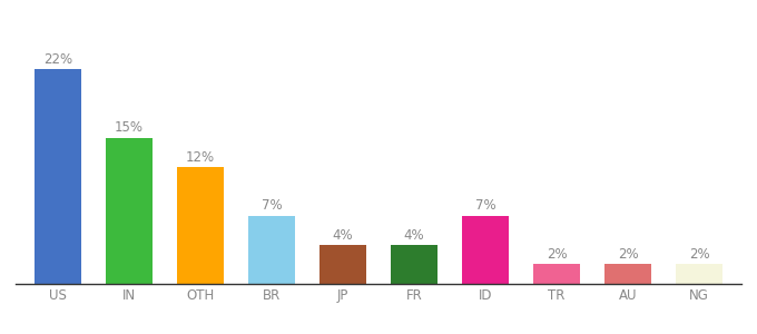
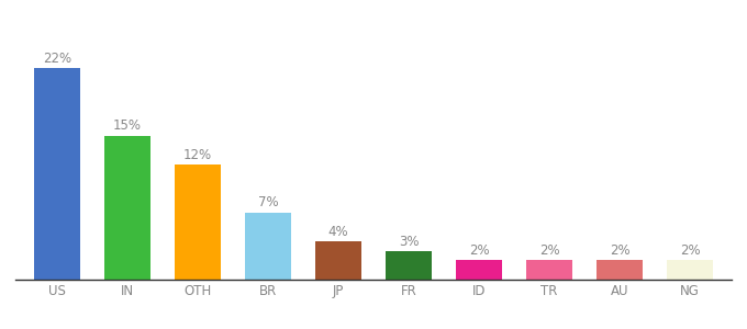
FR: 4% -> 3%
ID: 7% -> 2%
